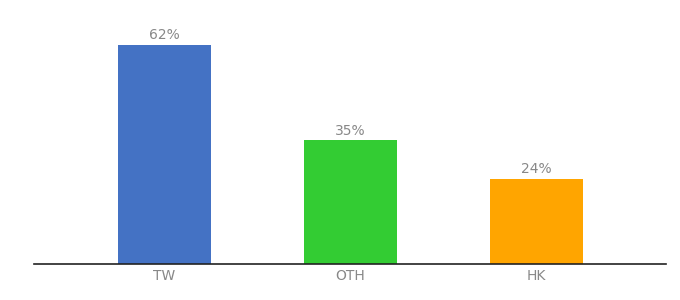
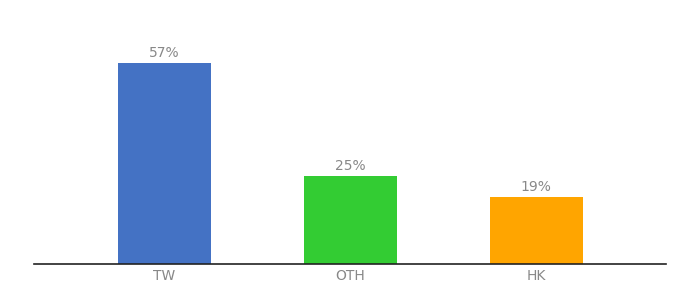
TW: 62% -> 57%
OTH: 35% -> 25%
HK: 24% -> 19%
